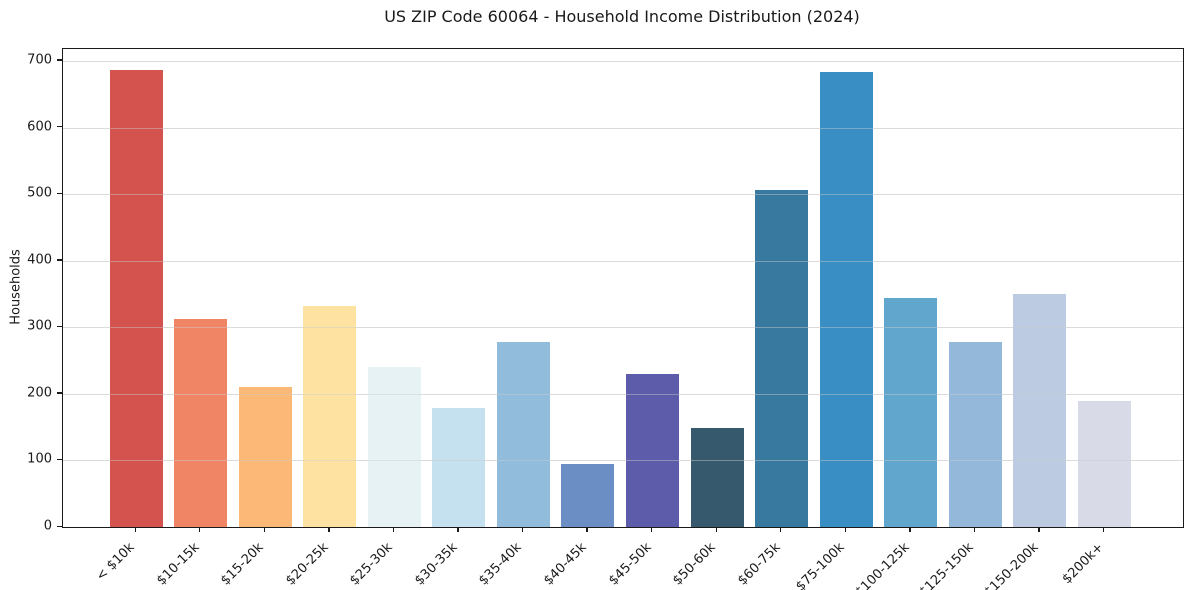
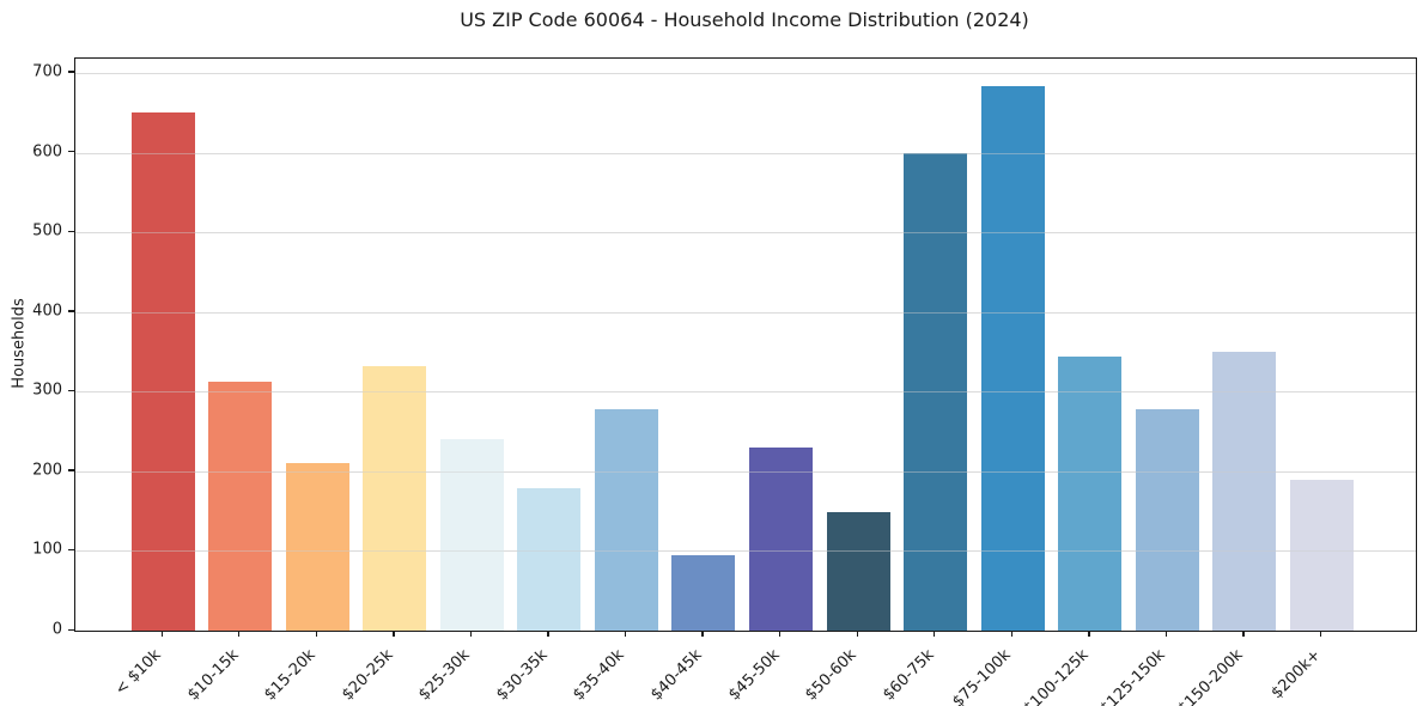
< $10k: 690 -> 650
$60-75k: 510 -> 600
